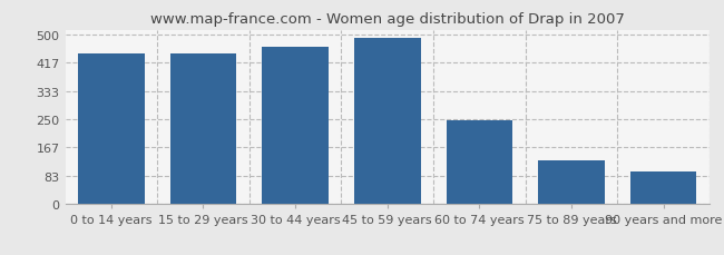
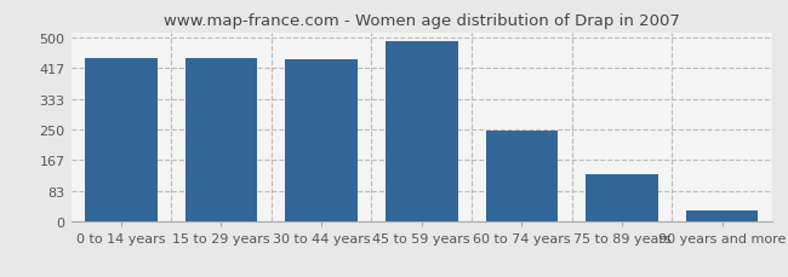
30 to 44 years: 465 -> 440
90 years and more: 95 -> 30
